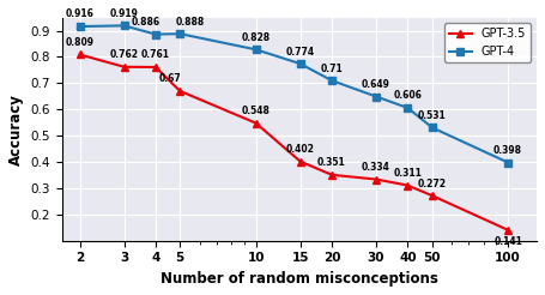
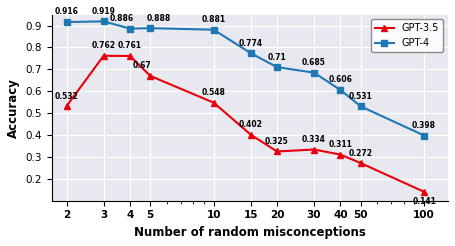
GPT-3.5/2: 0.809 -> 0.532
GPT-4/10: 0.828 -> 0.881
GPT-3.5/20: 0.351 -> 0.325
GPT-4/30: 0.649 -> 0.685
